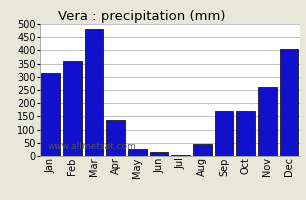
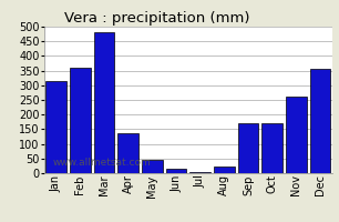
May: 25 -> 45
Aug: 45 -> 22
Dec: 405 -> 355
